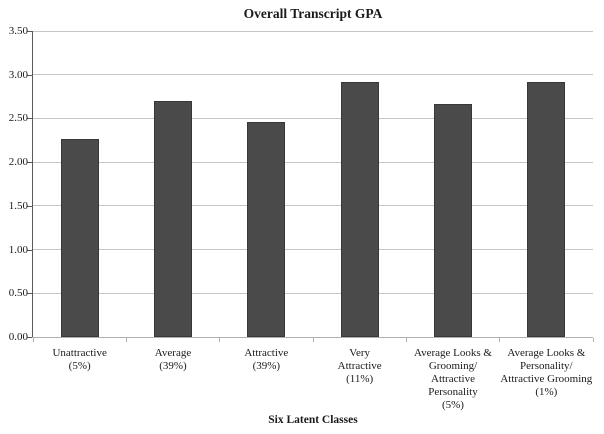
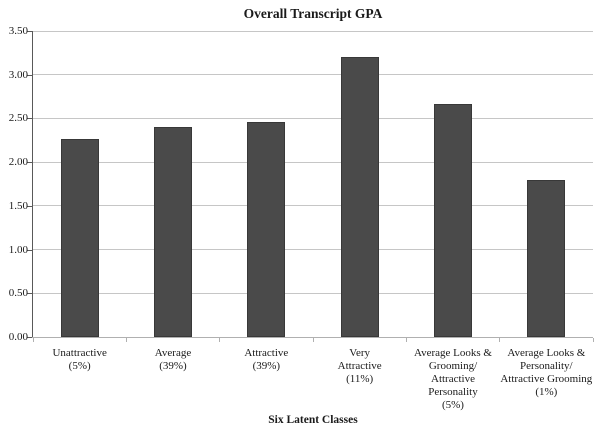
Average (39%): 2.7 -> 2.4
Very Attractive (11%): 2.9 -> 3.2
Average Looks & Personality/ Attractive Grooming (1%): 2.9 -> 1.8
